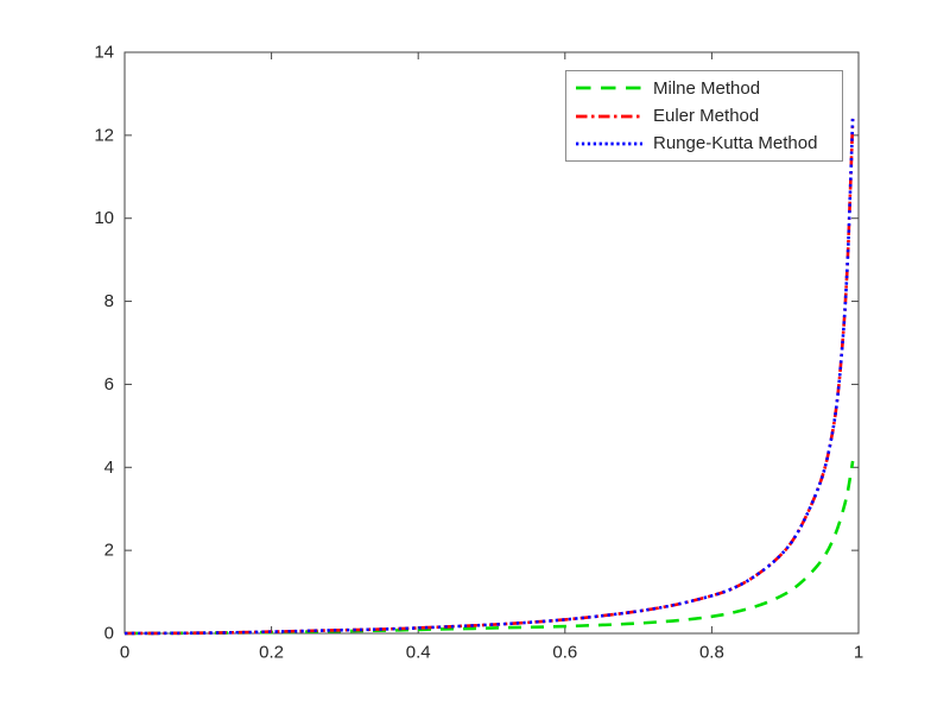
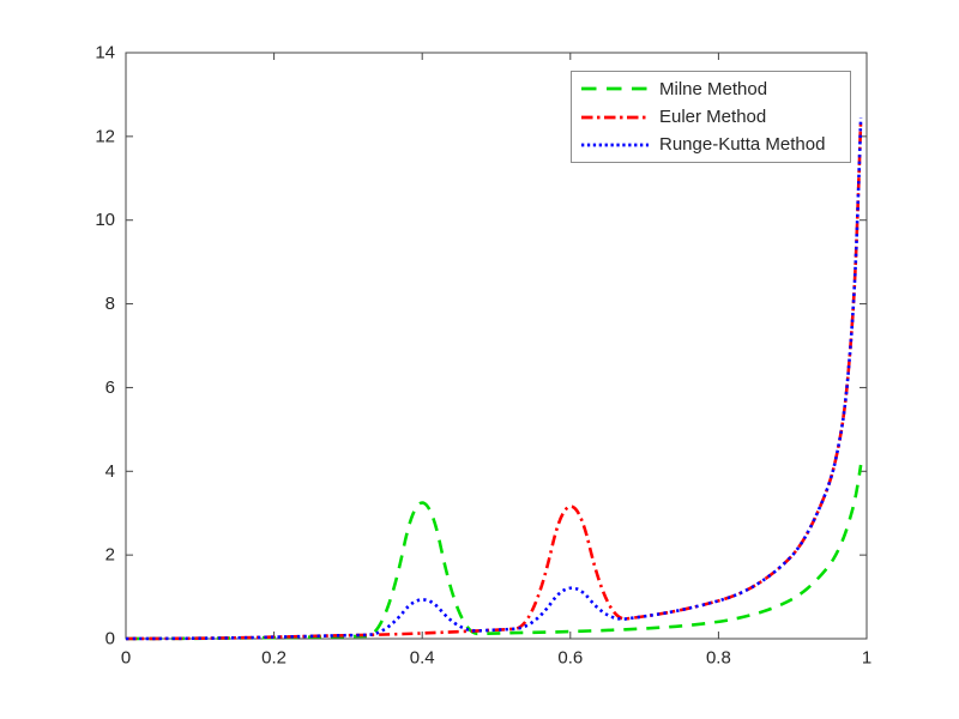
Milne Method/0.4: 0.1 -> 4.3
Runge-Kutta Method/0.4: 0.1 -> 1.2
Euler Method/0.6: 0.3 -> 4.1
Runge-Kutta Method/0.6: 0.3 -> 1.5
